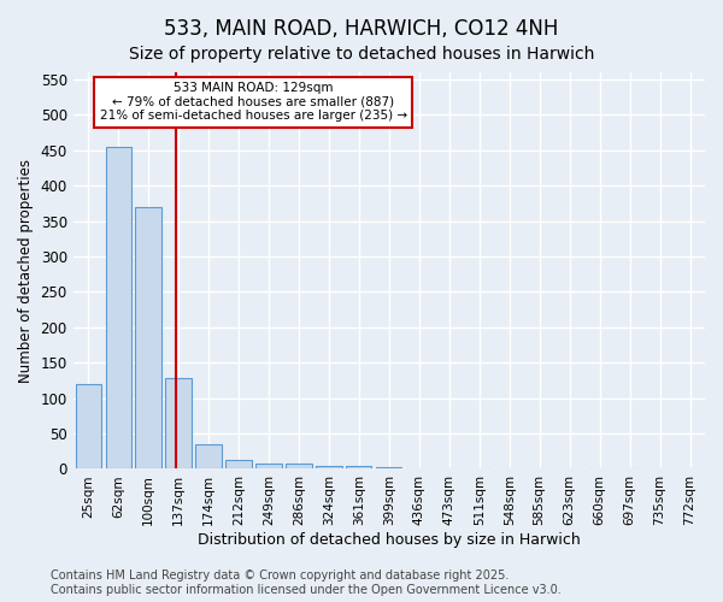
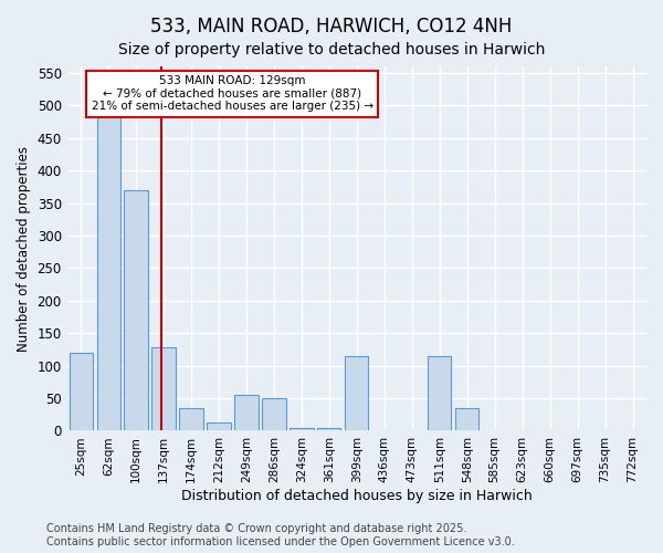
62sqm: 455 -> 484
249sqm: 8 -> 56
286sqm: 7 -> 50
399sqm: 2 -> 114
511sqm: 1 -> 114
548sqm: 1 -> 34
